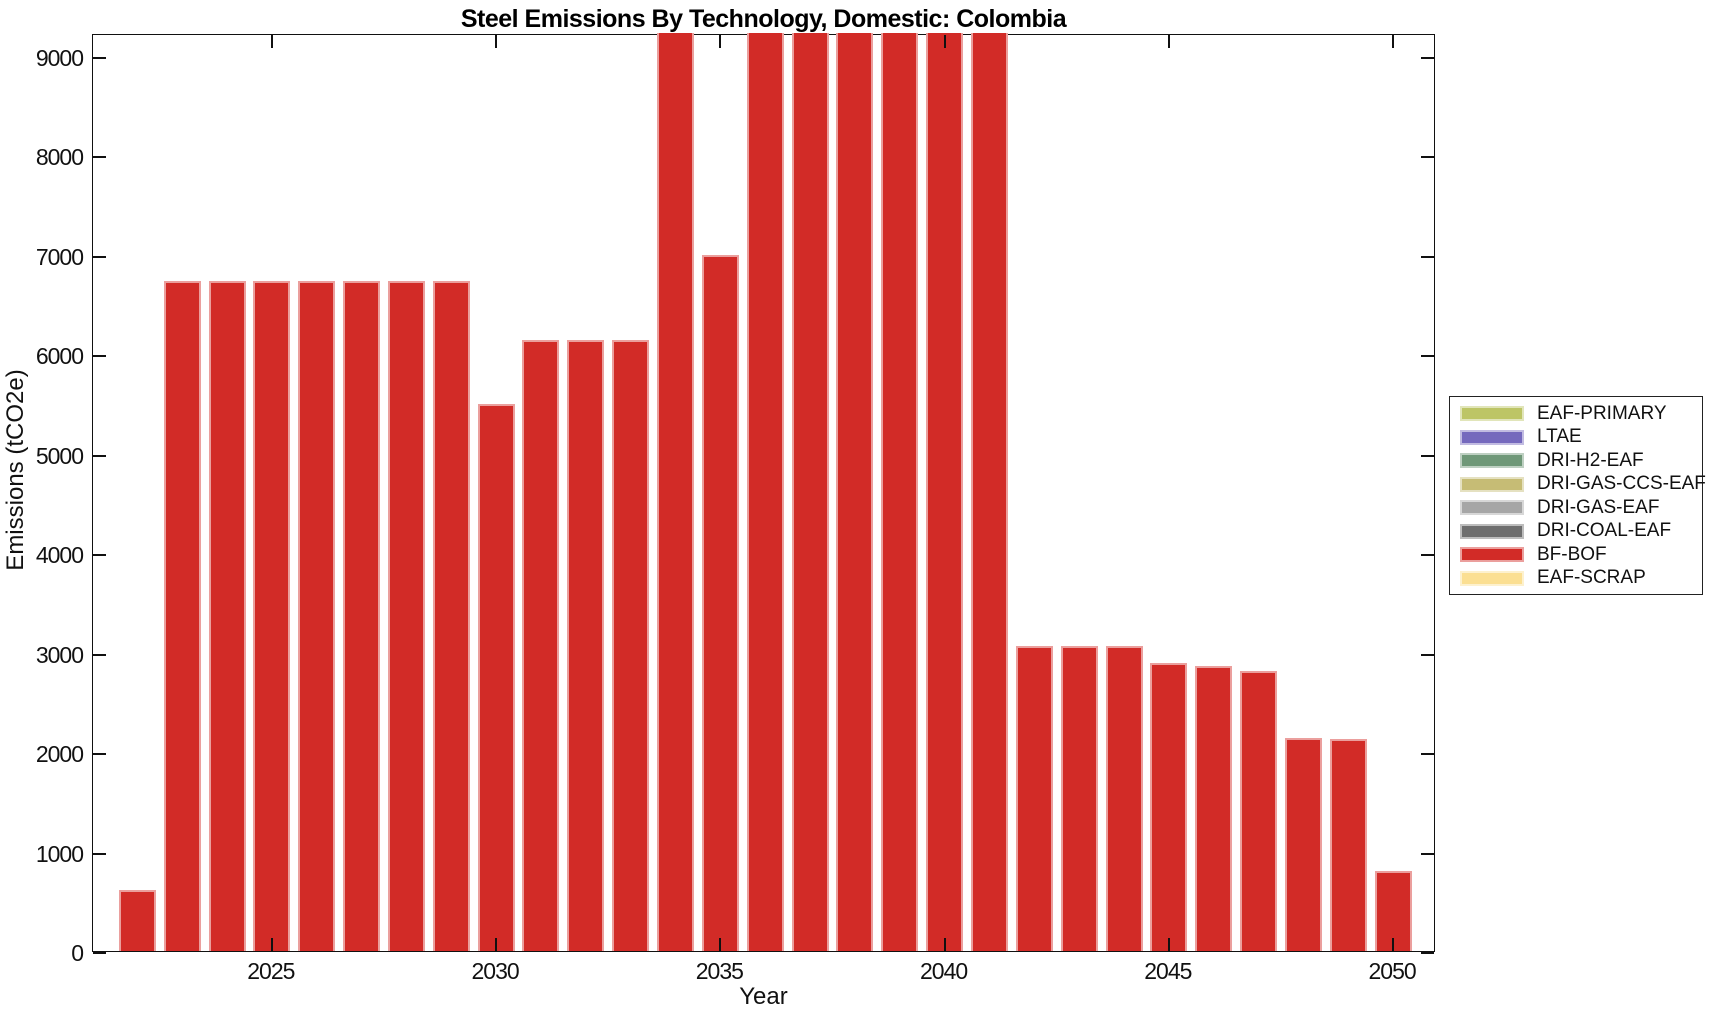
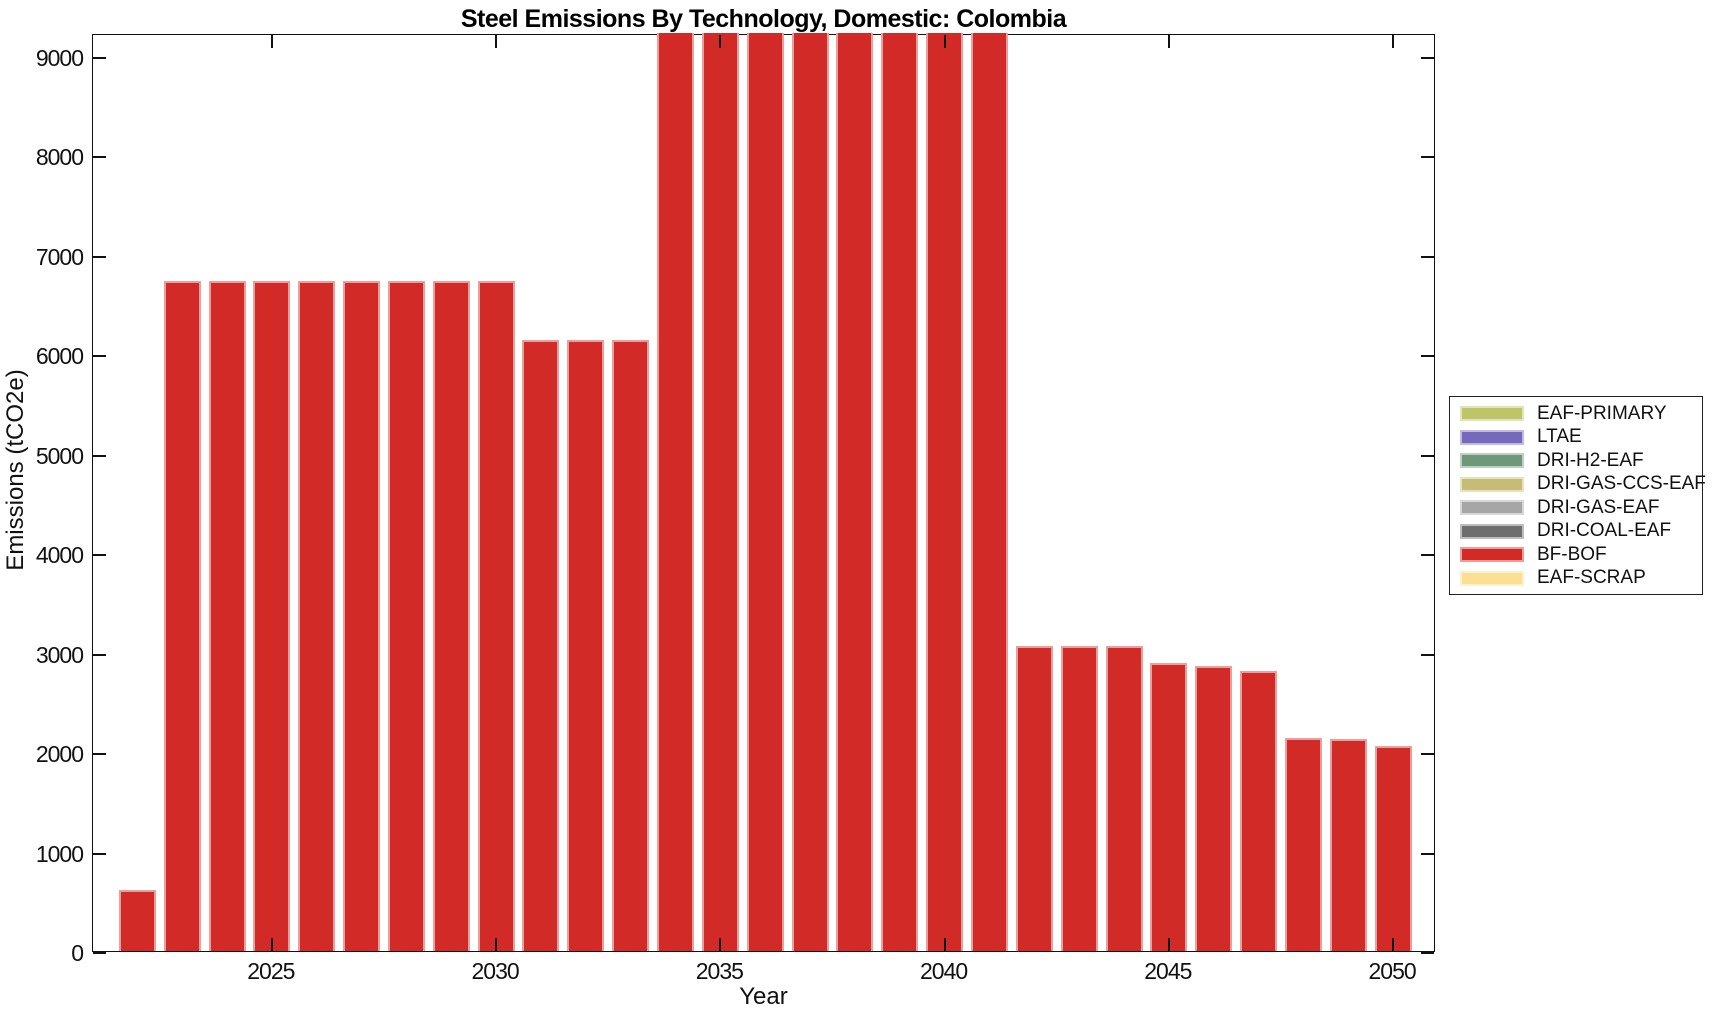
2030: 5500 -> 6700
2035: 7000 -> 9200
2050: 800 -> 2100
